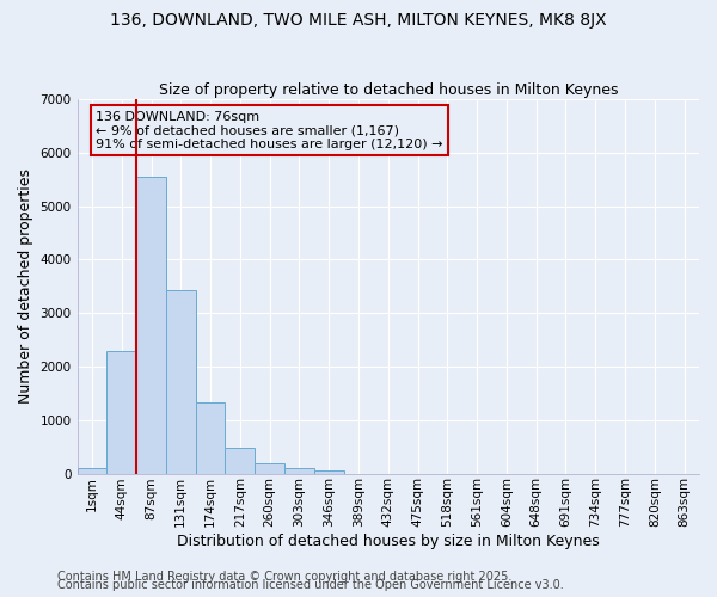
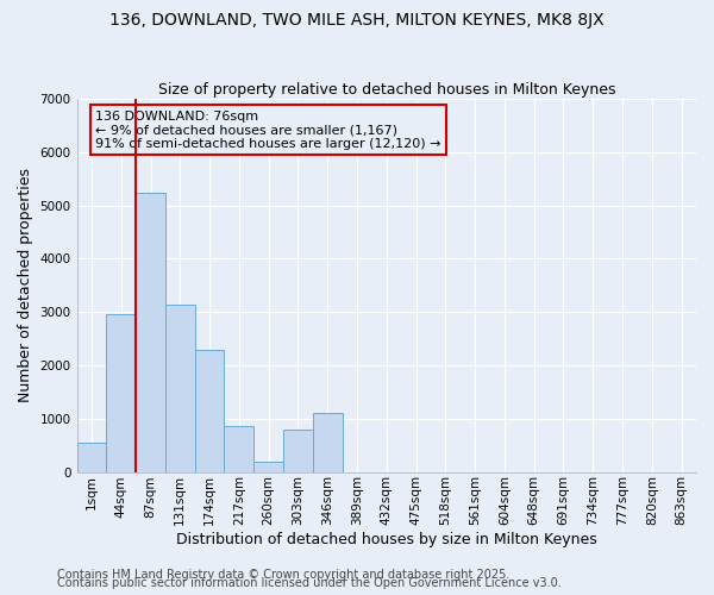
1sqm: 100 -> 550
44sqm: 2300 -> 2950
87sqm: 5550 -> 5250
131sqm: 3420 -> 3150
174sqm: 1320 -> 2300
217sqm: 480 -> 850
303sqm: 100 -> 800
346sqm: 60 -> 1100
